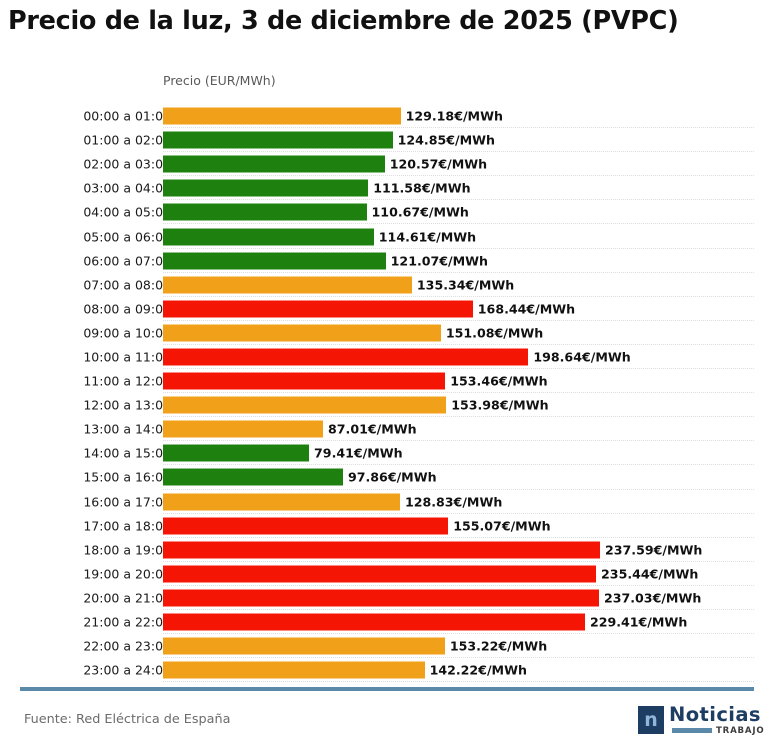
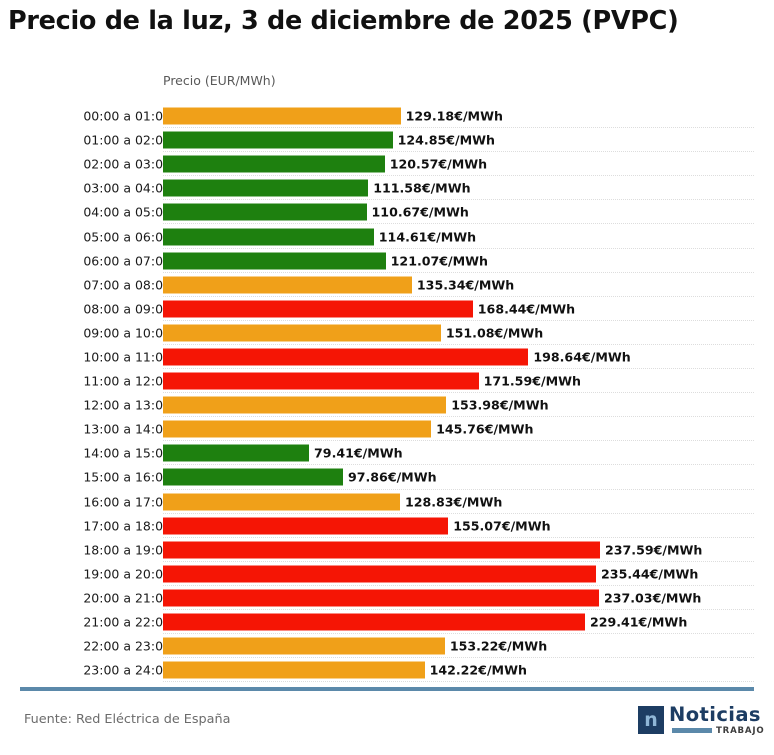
11:00 a 12:00: 153.46 -> 171.59
13:00 a 14:00: 87.01 -> 145.76
